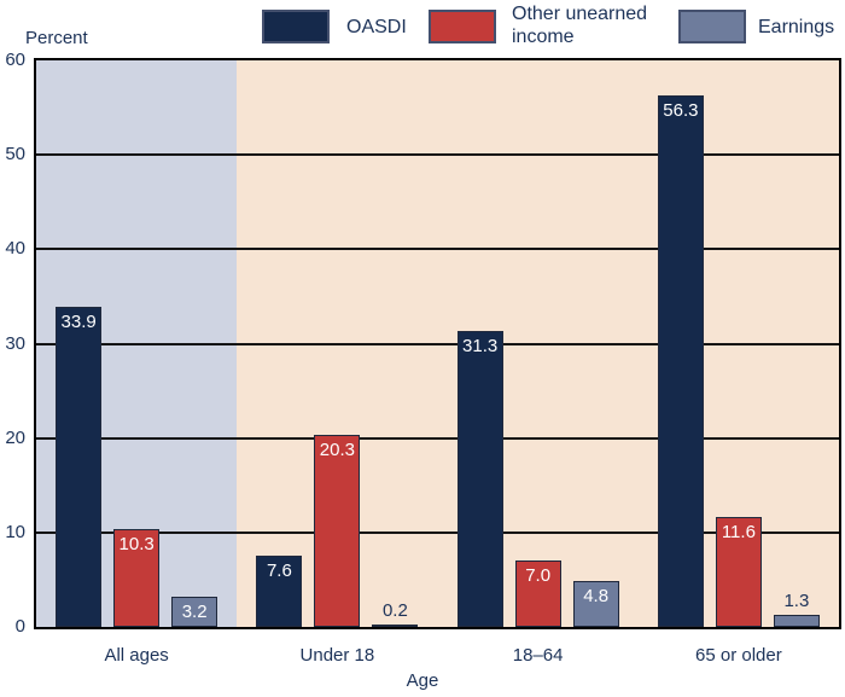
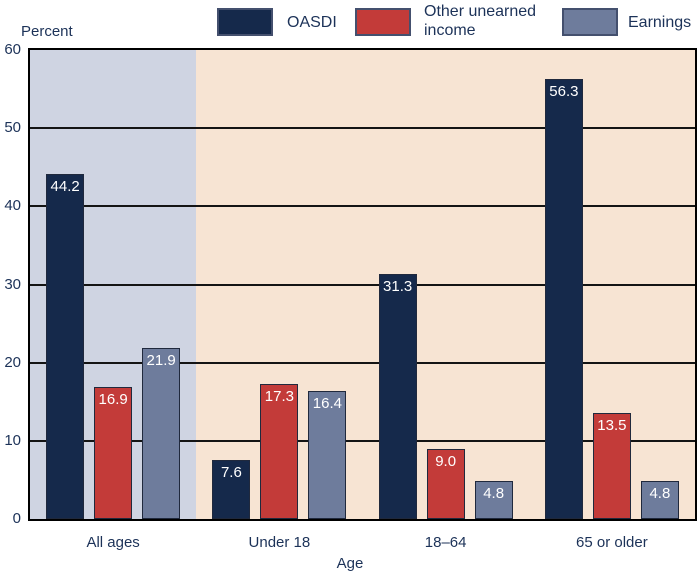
OASDI/All ages: 33.9 -> 44.2
Other unearned income/All ages: 10.3 -> 16.9
Earnings/All ages: 3.2 -> 21.9
Other unearned income/Under 18: 20.3 -> 17.3
Earnings/Under 18: 0.2 -> 16.4
Other unearned income/18–64: 7.0 -> 9.0
Other unearned income/65 or older: 11.6 -> 13.5
Earnings/65 or older: 1.3 -> 4.8
